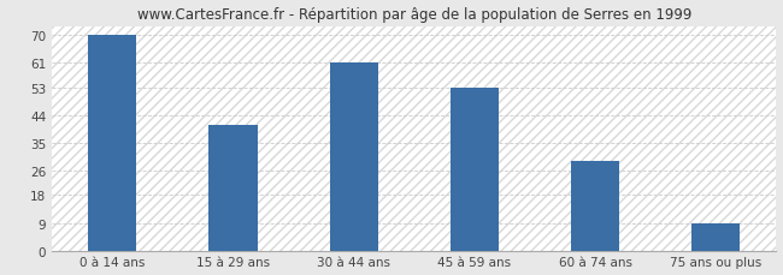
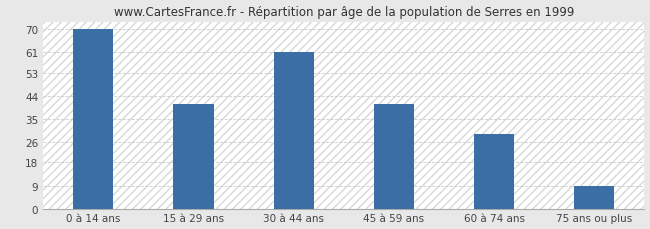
45 à 59 ans: 53 -> 41
